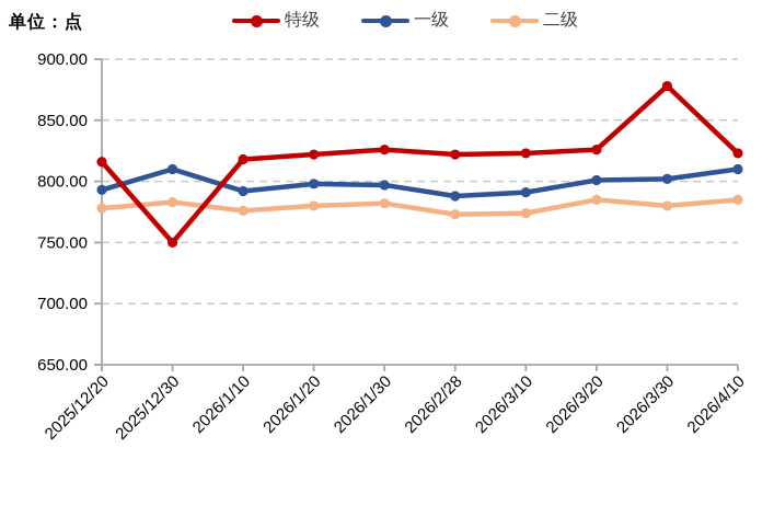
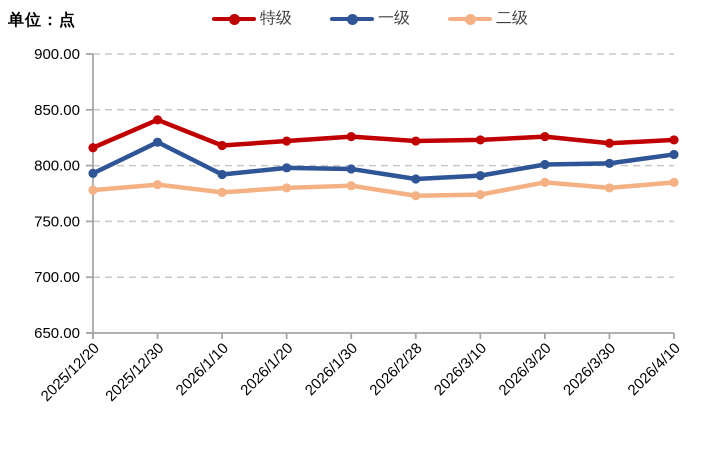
特级/2025/12/30: 750 -> 841
一级/2025/12/30: 810 -> 821
特级/2026/3/30: 878 -> 820
